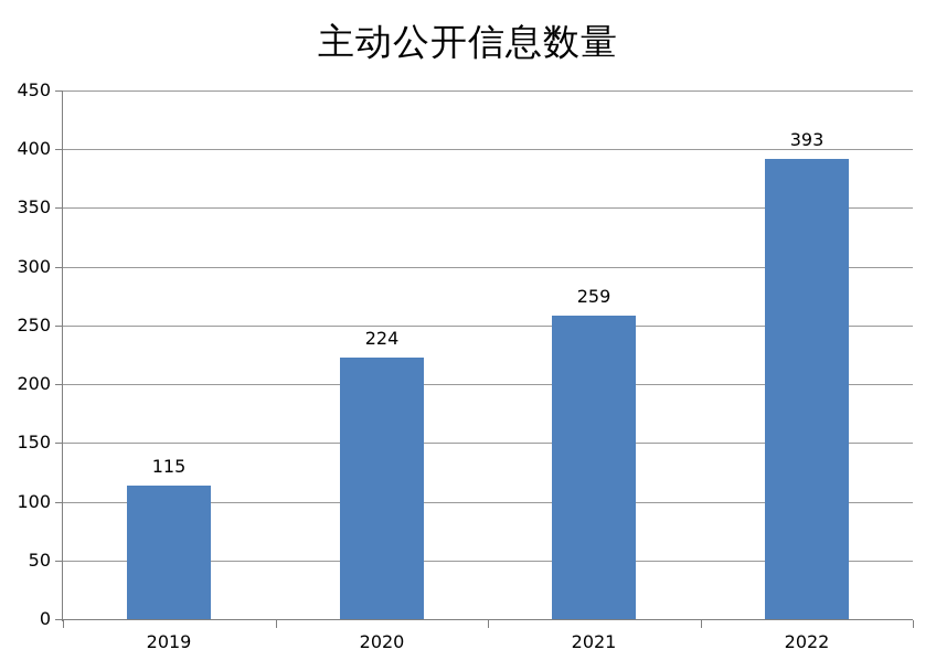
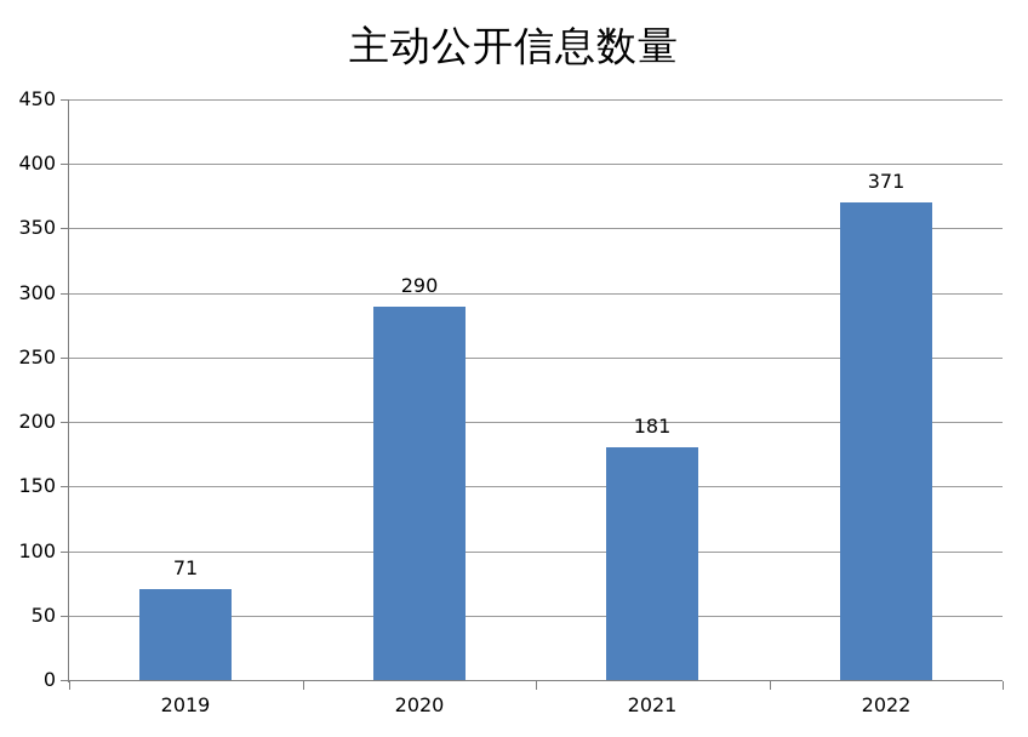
2019: 115 -> 71
2020: 224 -> 290
2021: 259 -> 181
2022: 393 -> 371
